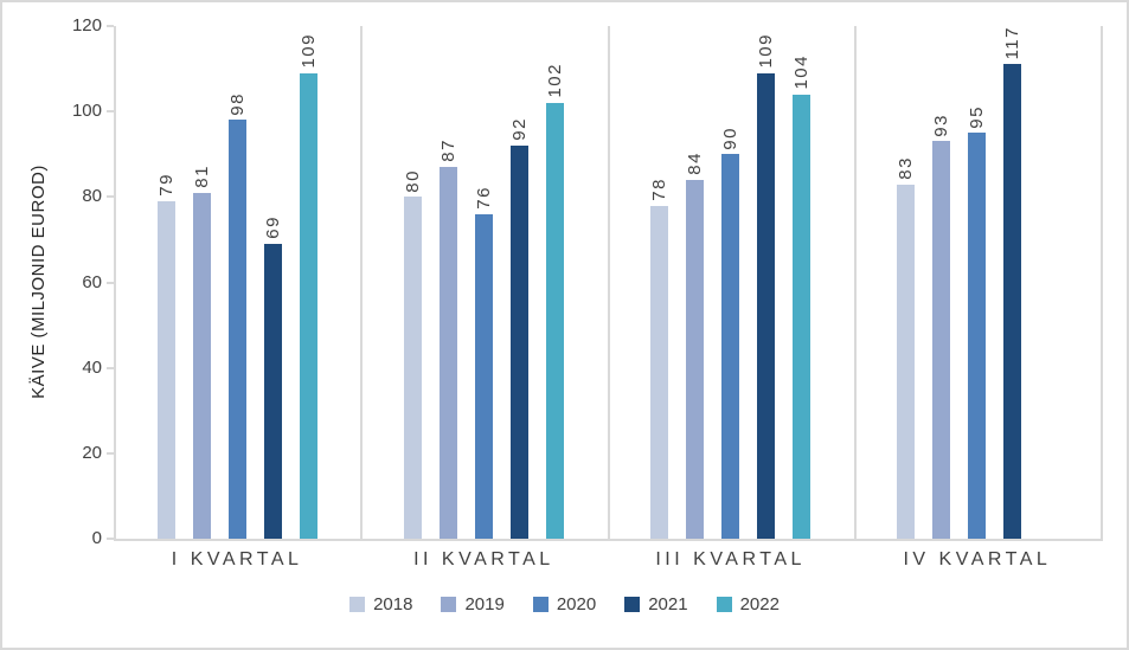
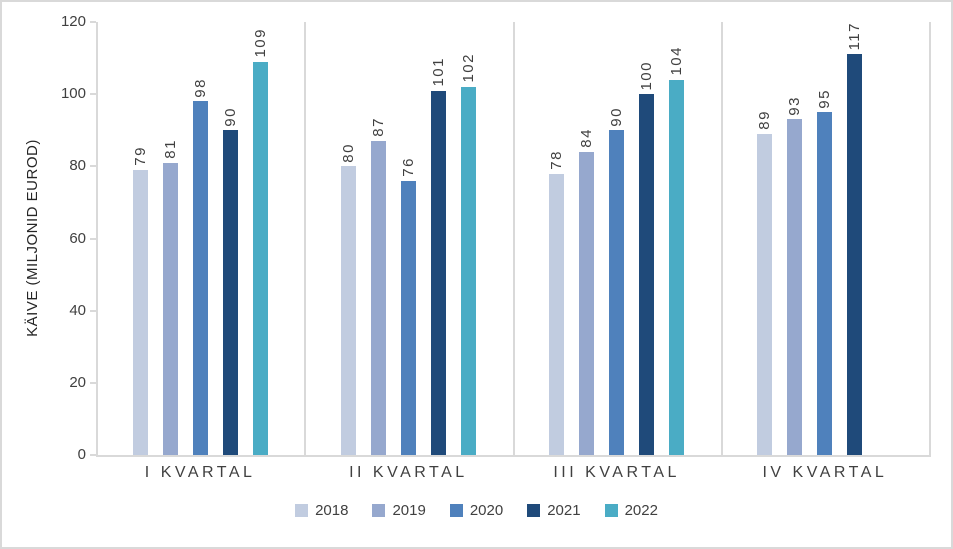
2021/I KVARTAL: 69 -> 90
2021/II KVARTAL: 92 -> 101
2021/III KVARTAL: 109 -> 100
2018/IV KVARTAL: 83 -> 89
